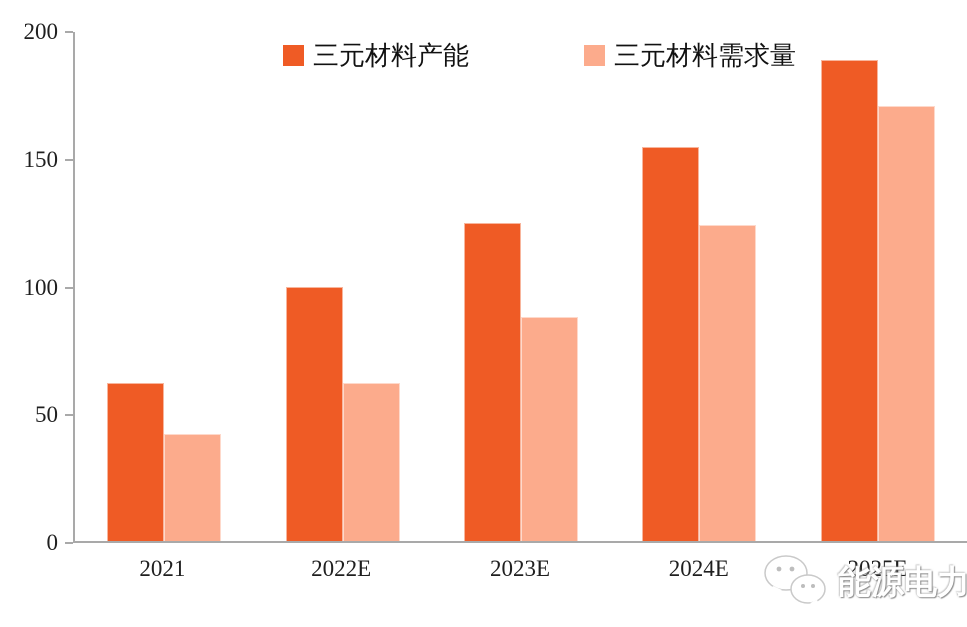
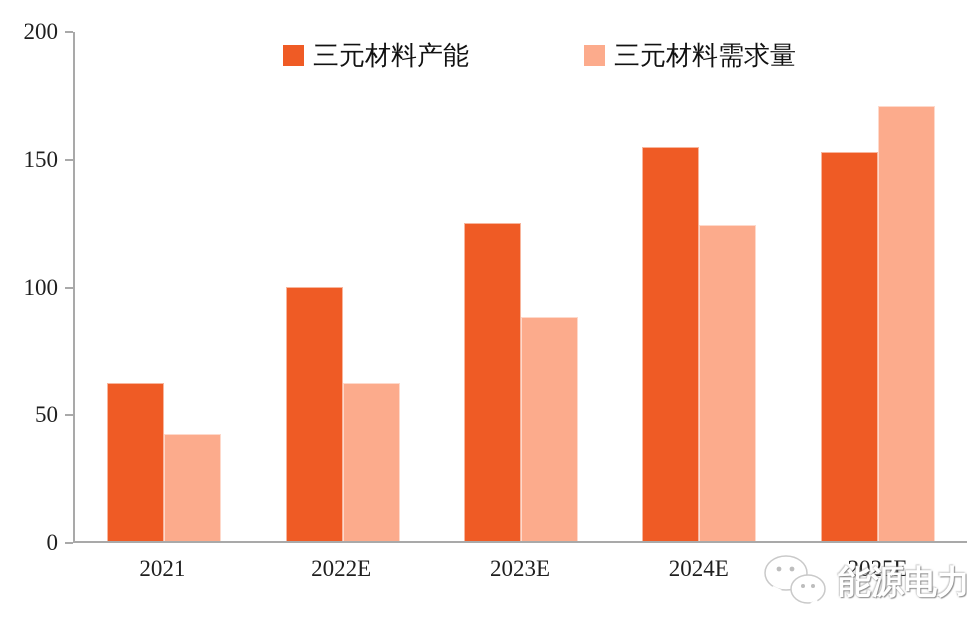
三元材料产能/2025E: 189 -> 153
